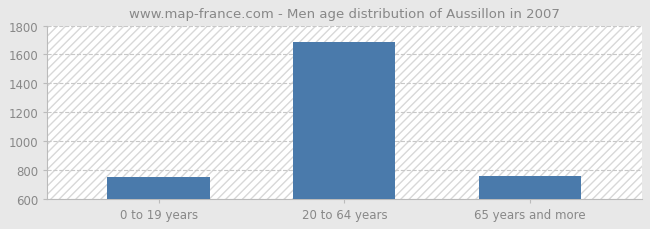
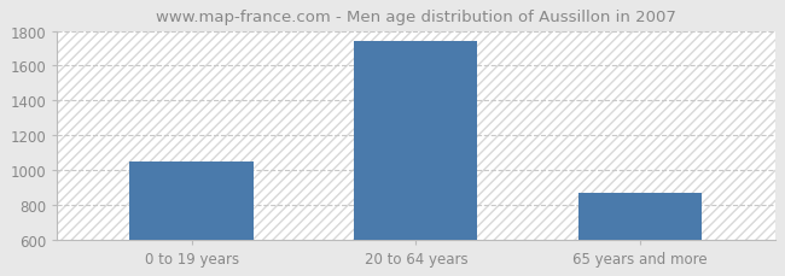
0 to 19 years: 750 -> 1050
20 to 64 years: 1690 -> 1740
65 years and more: 760 -> 870
